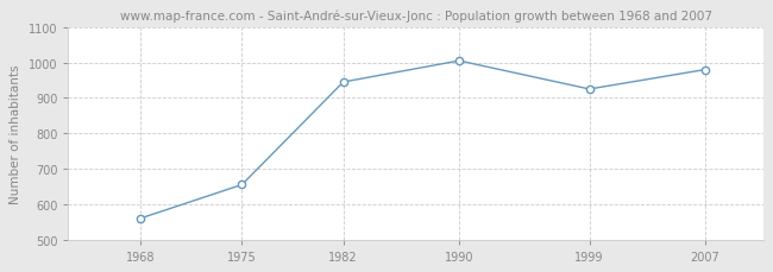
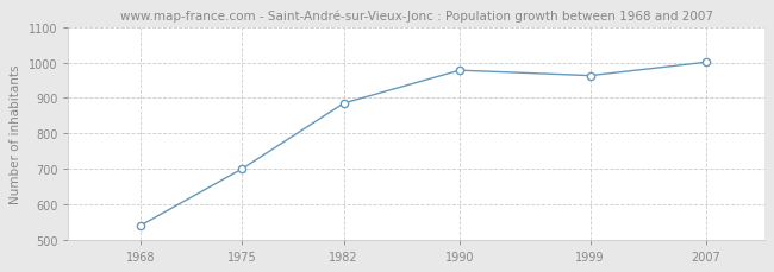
1968: 560 -> 540
1975: 655 -> 700
1982: 945 -> 885
1990: 1005 -> 978
1999: 925 -> 963
2007: 980 -> 1001
